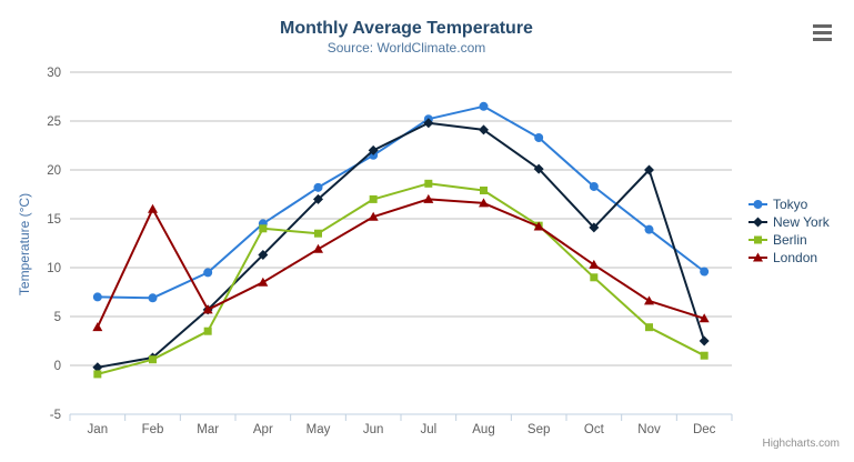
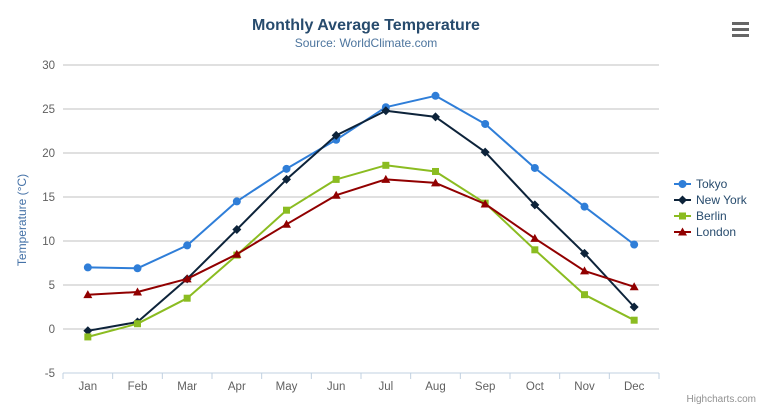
London/Feb: 16 -> 4
Berlin/Apr: 14 -> 8
New York/Nov: 20 -> 9
